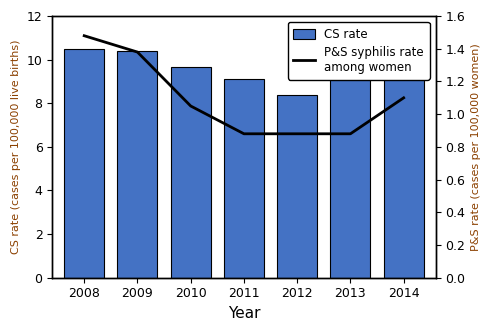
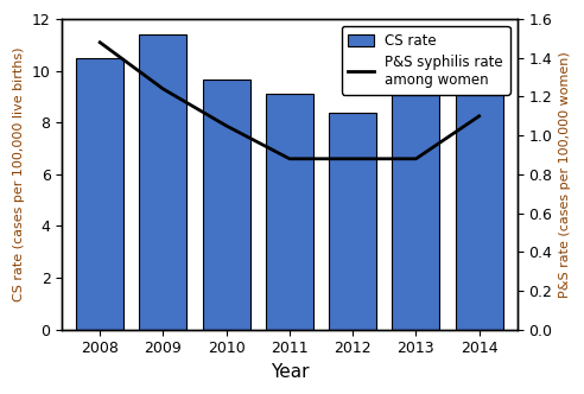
CS rate/2009: 10.40 -> 11.40
P&S syphilis rate among women/2009: 1.38 -> 1.24
